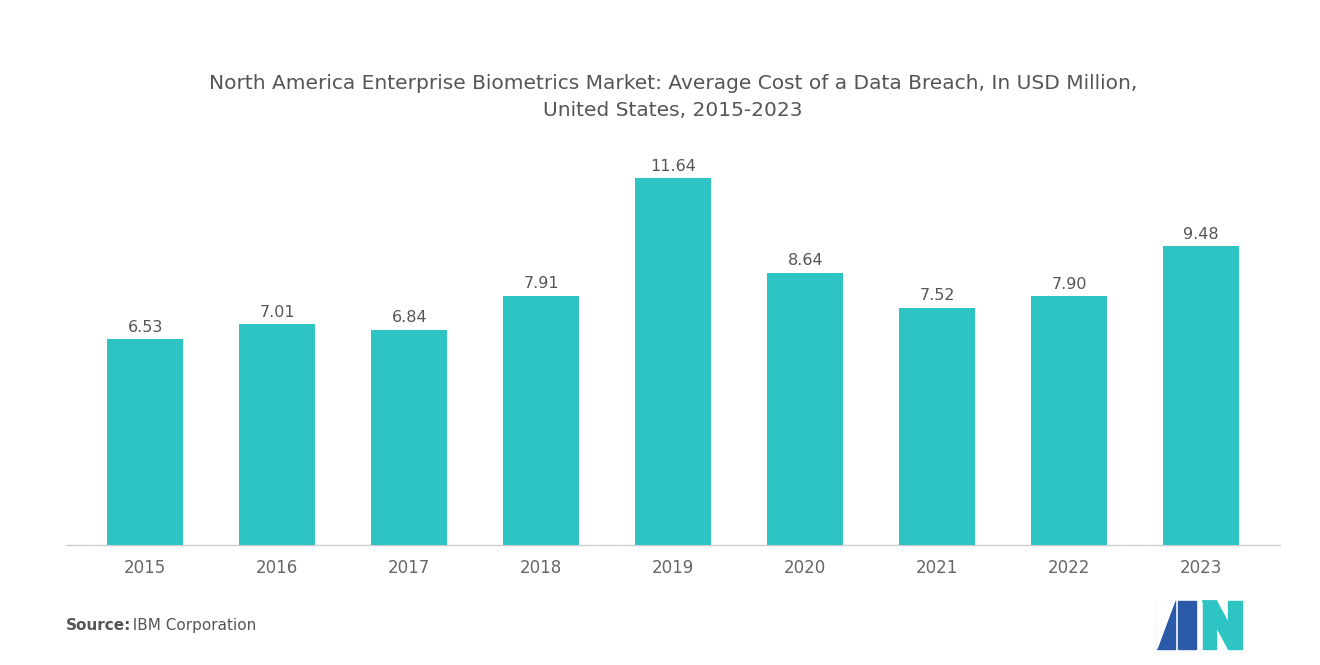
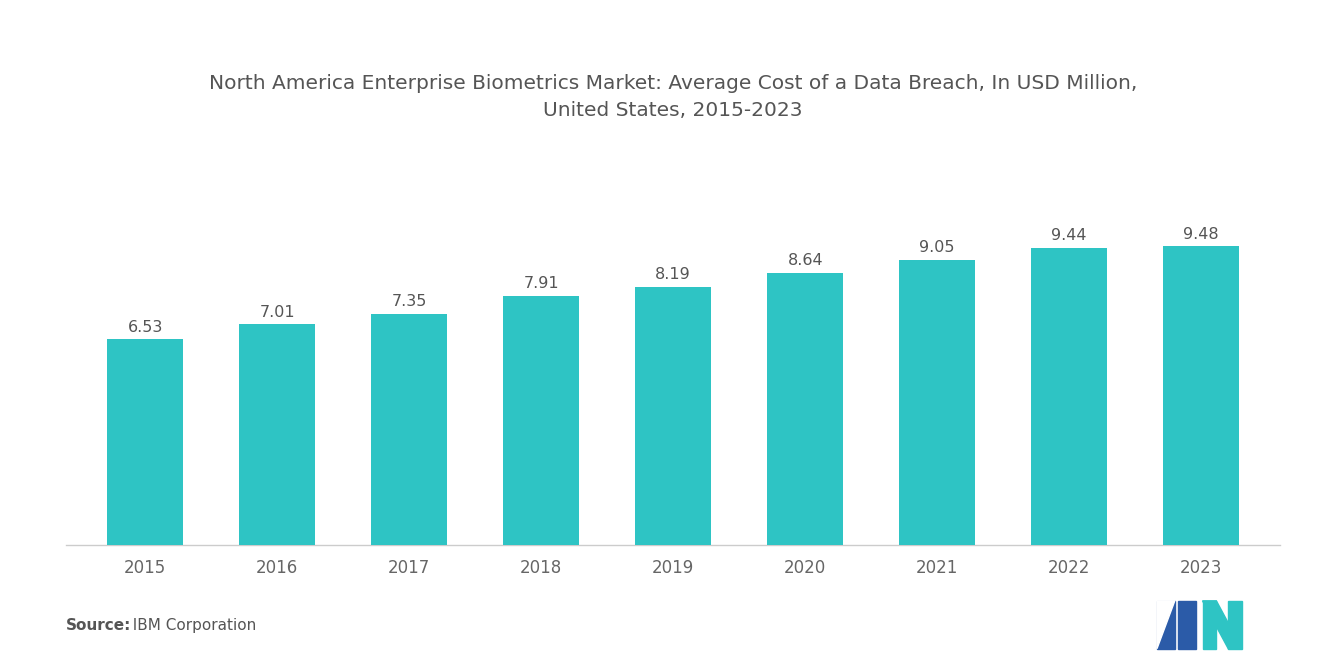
2017: 6.84 -> 7.35
2019: 11.64 -> 8.19
2021: 7.52 -> 9.05
2022: 7.90 -> 9.44
